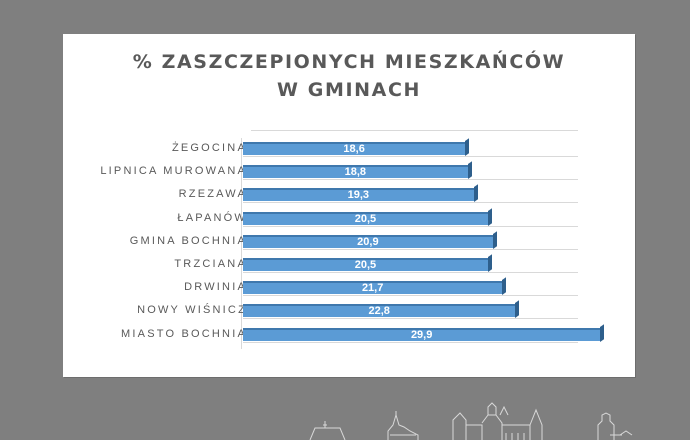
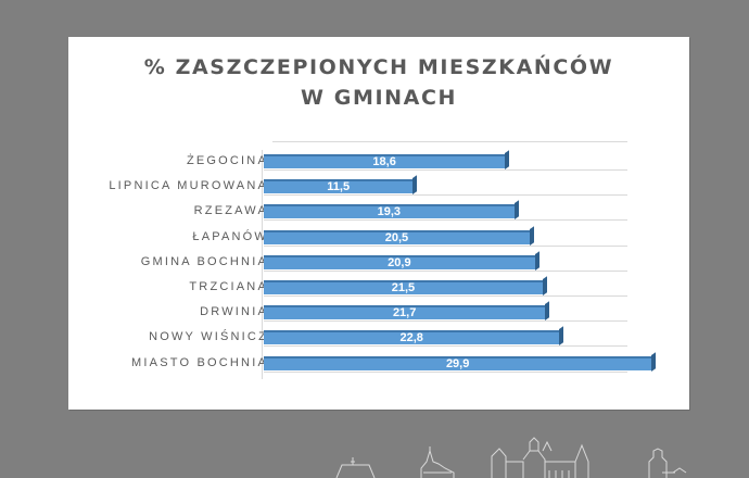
LIPNICA MUROWANA: 18,8 -> 11,5
TRZCIANA: 20,5 -> 21,5
